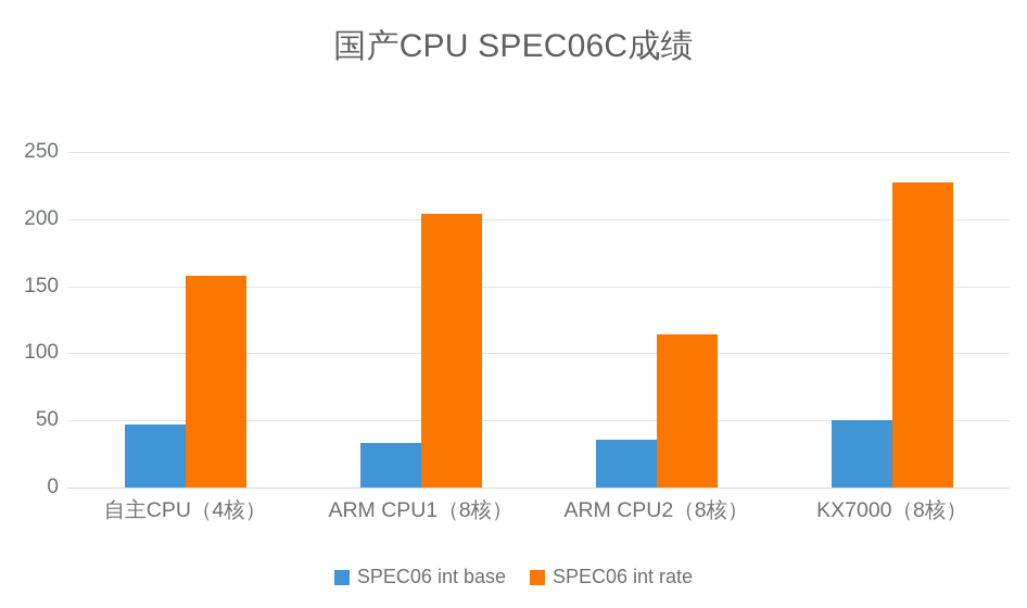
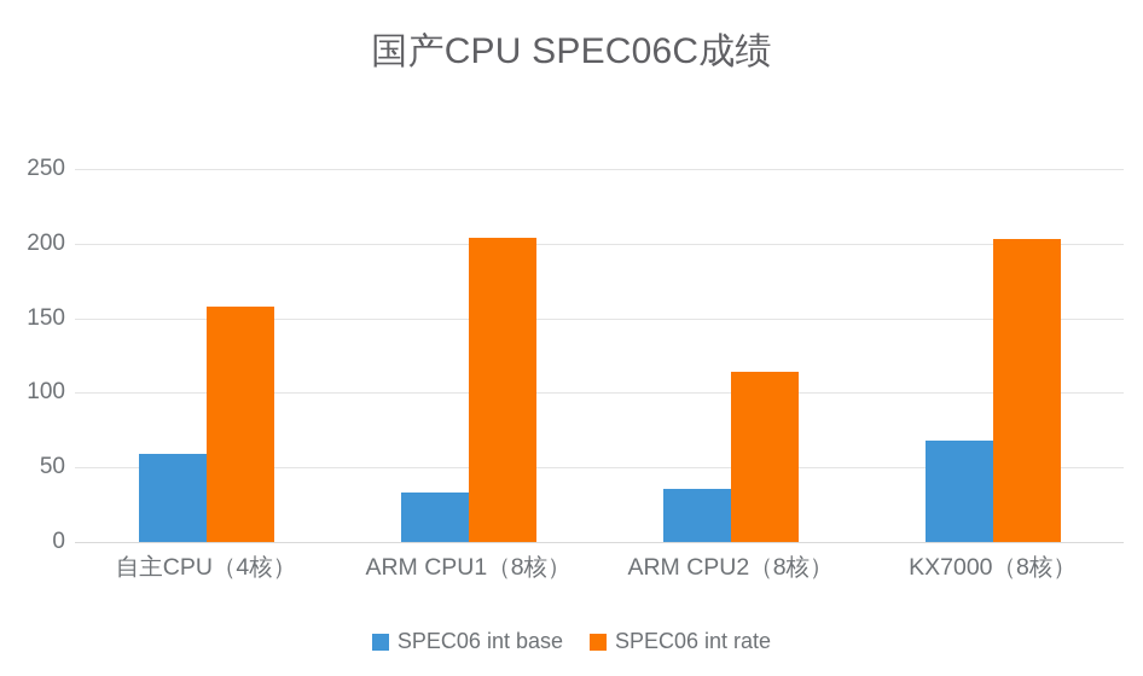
SPEC06 int base/自主CPU（4核）: 47 -> 59
SPEC06 int base/KX7000（8核）: 50 -> 68
SPEC06 int rate/KX7000（8核）: 227 -> 203
